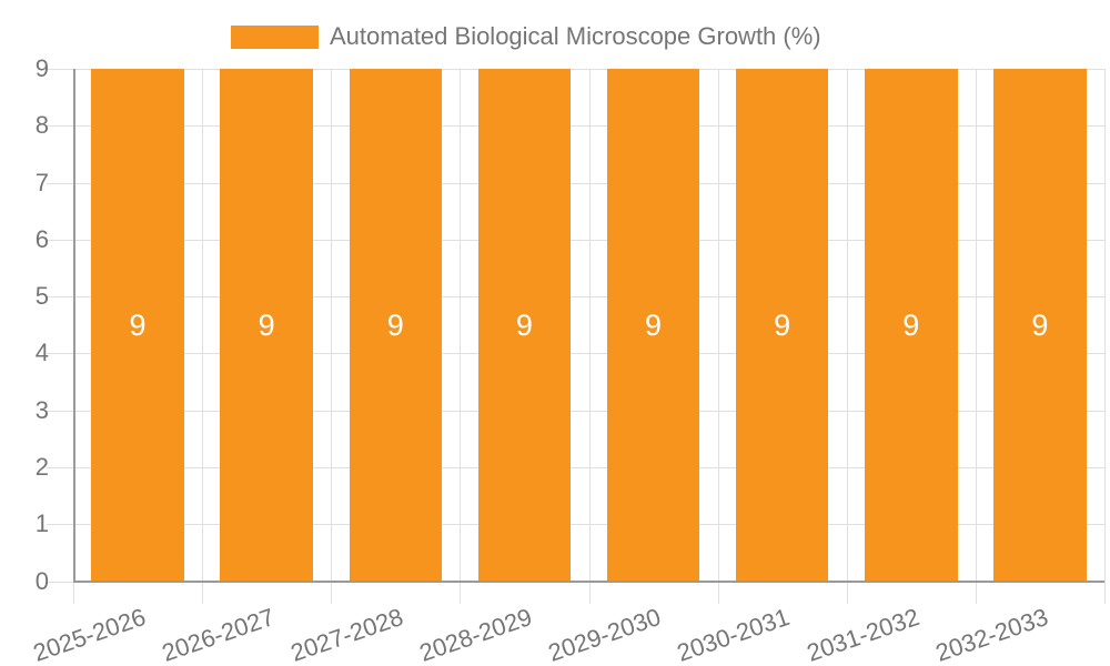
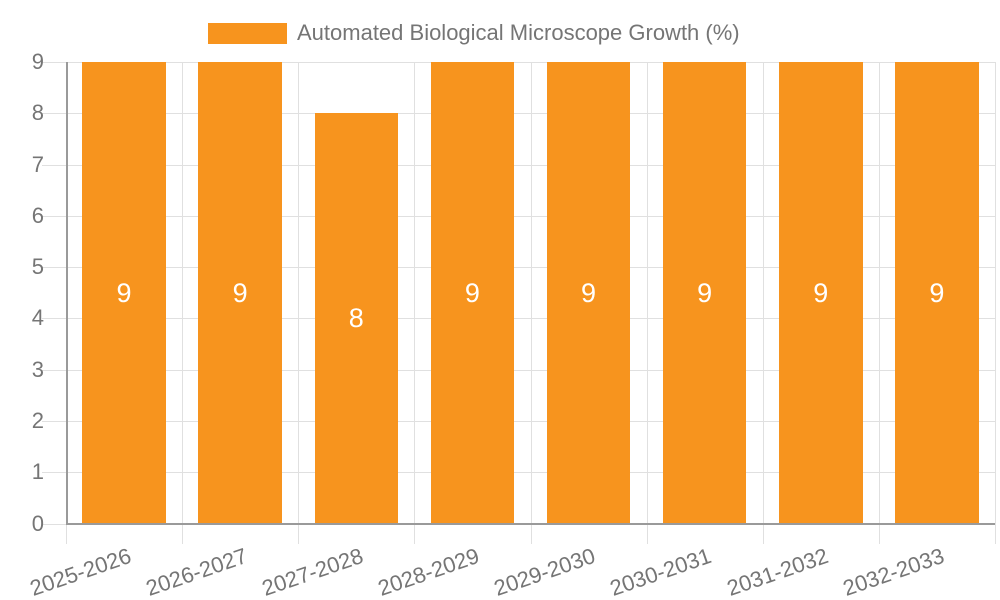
2027-2028: 9 -> 8
